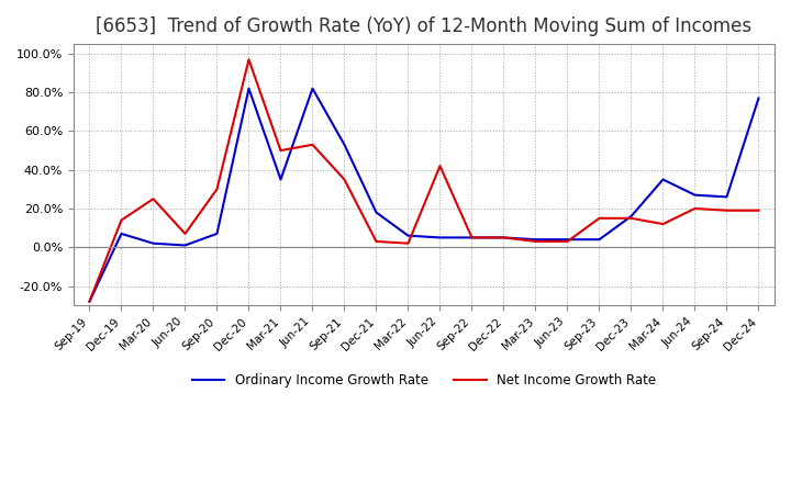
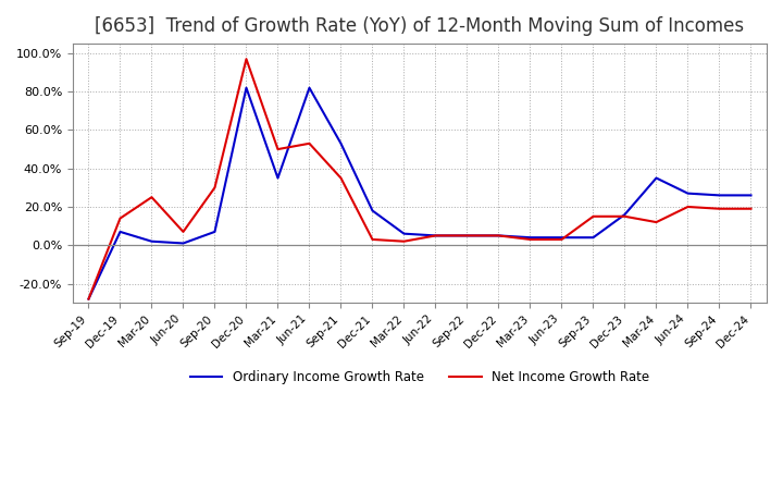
Net Income Growth Rate/Jun-22: 42% -> 5%
Ordinary Income Growth Rate/Dec-24: 77% -> 26%
